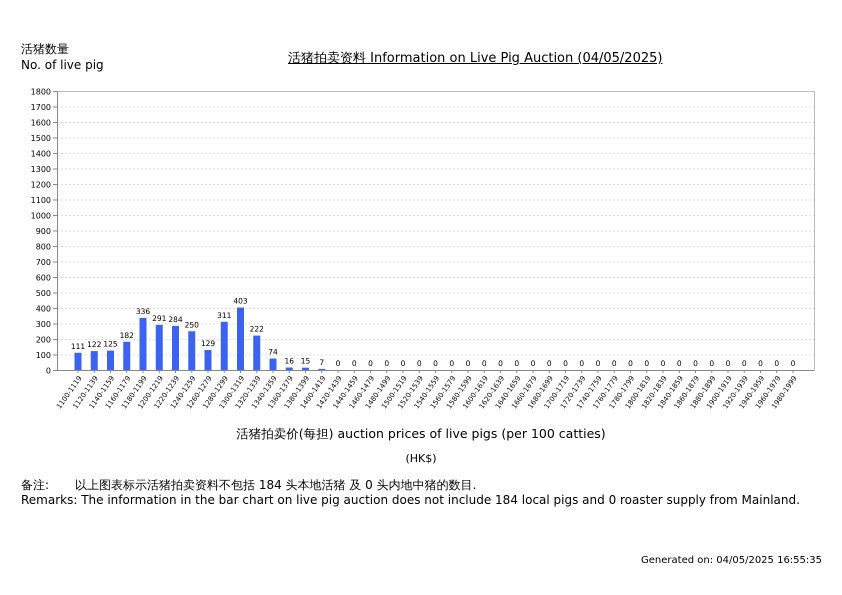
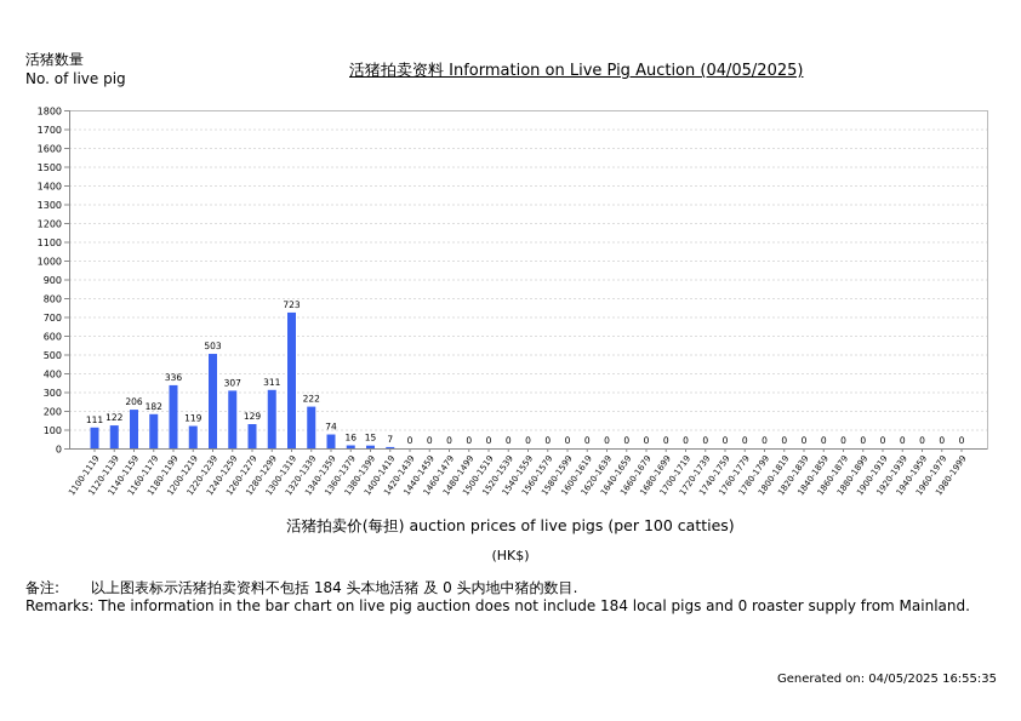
1140-1159: 125 -> 206
1200-1219: 291 -> 119
1220-1239: 284 -> 503
1240-1259: 250 -> 307
1300-1319: 403 -> 723
